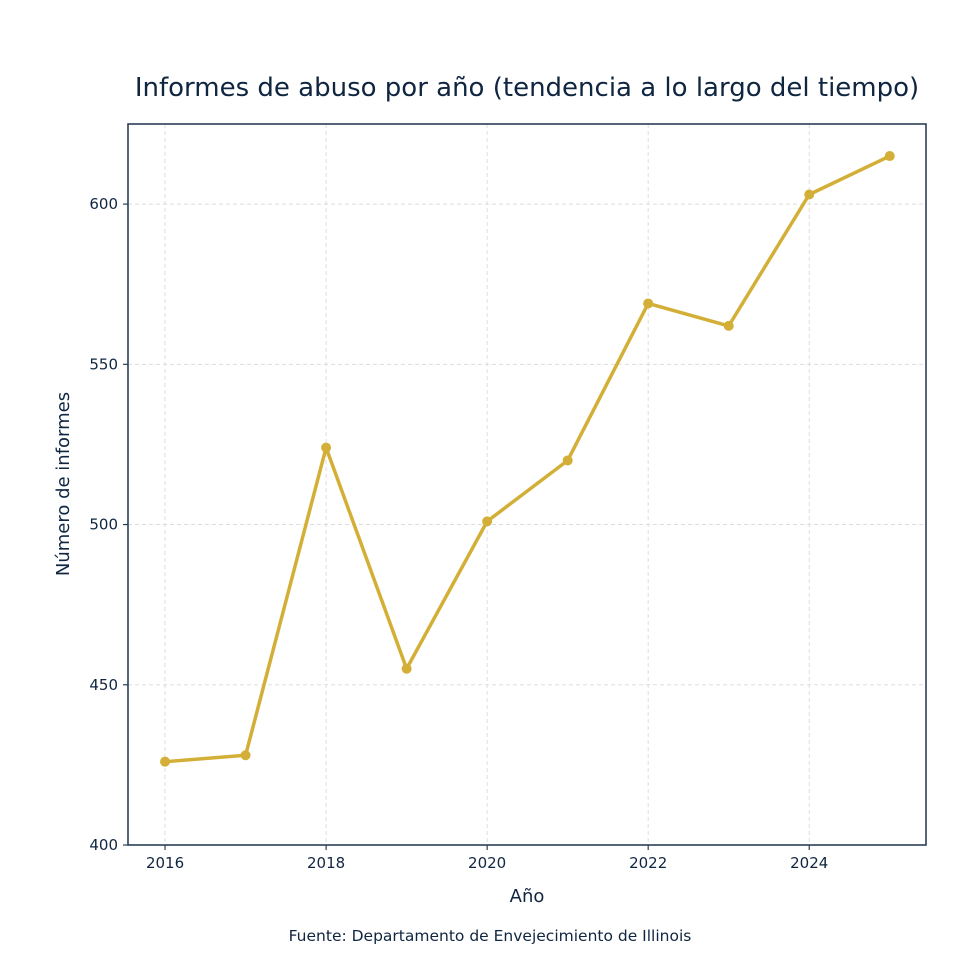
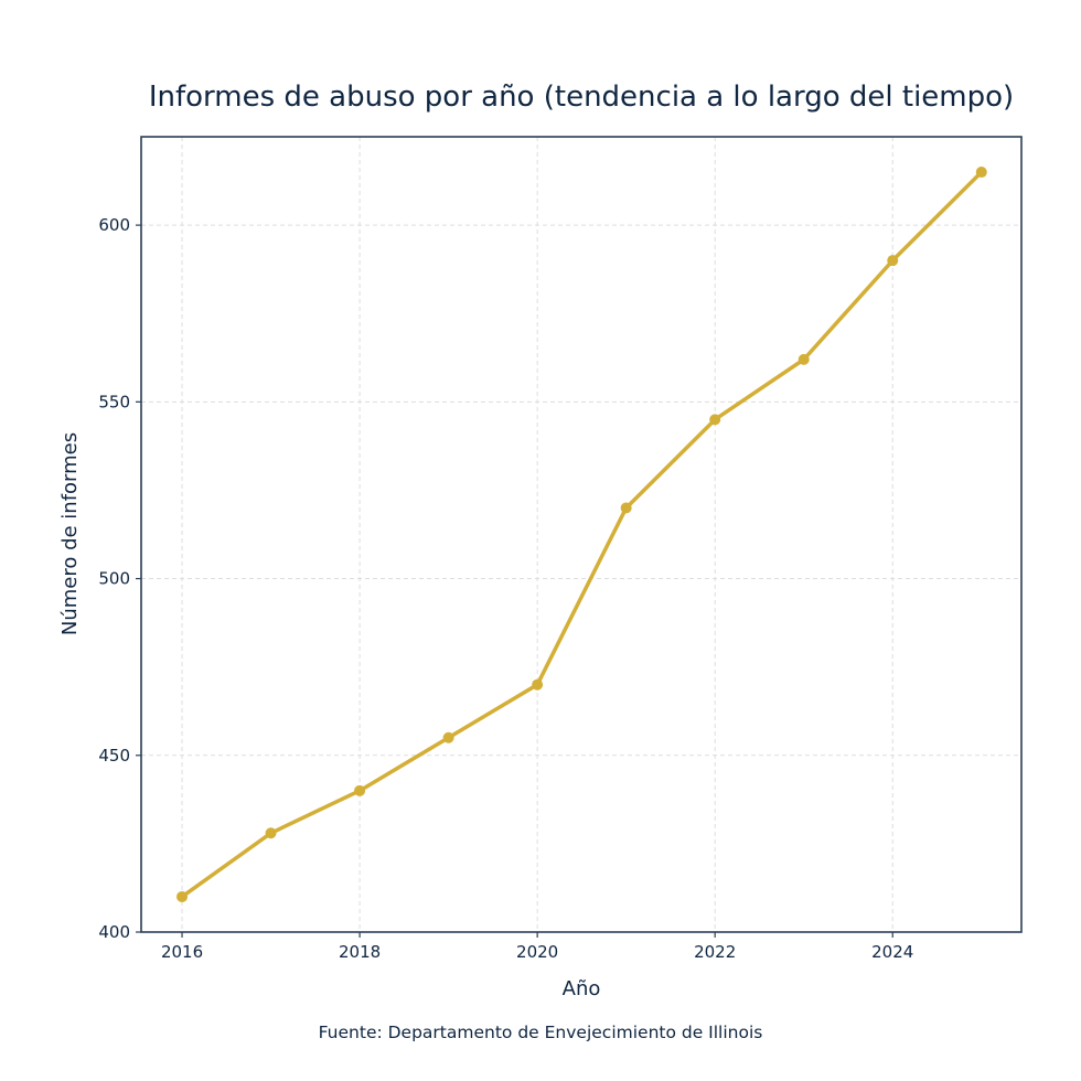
2016: 426 -> 410
2018: 524 -> 440
2020: 501 -> 470
2022: 569 -> 545
2024: 603 -> 590
